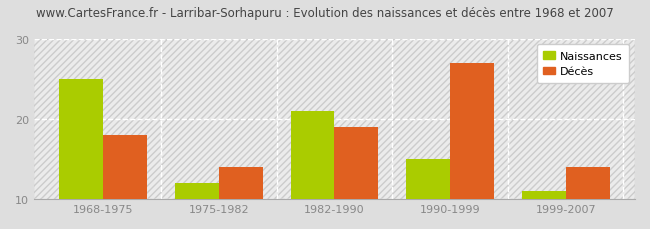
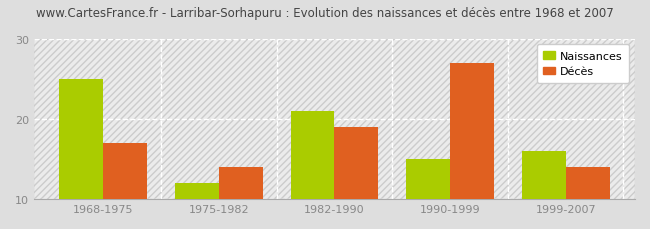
Décès/1968-1975: 18 -> 17
Naissances/1999-2007: 11 -> 16
